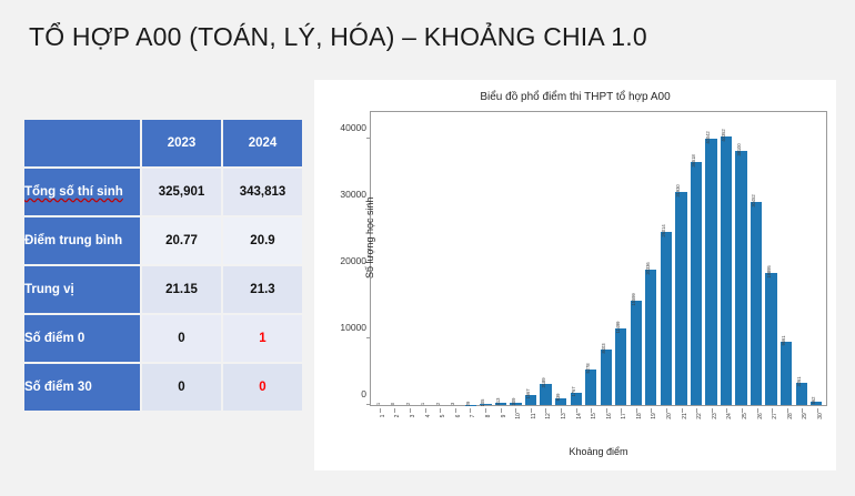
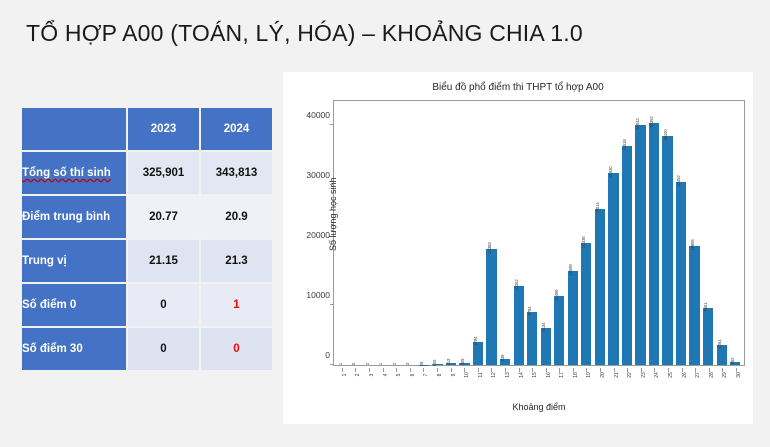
11: 1567 -> 3784
12: 3189 -> 19383
14: 1767 -> 13252
15: 5278 -> 8784
16: 8403 -> 6134
